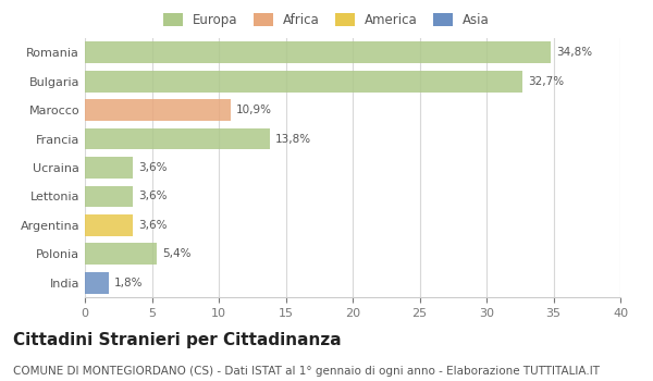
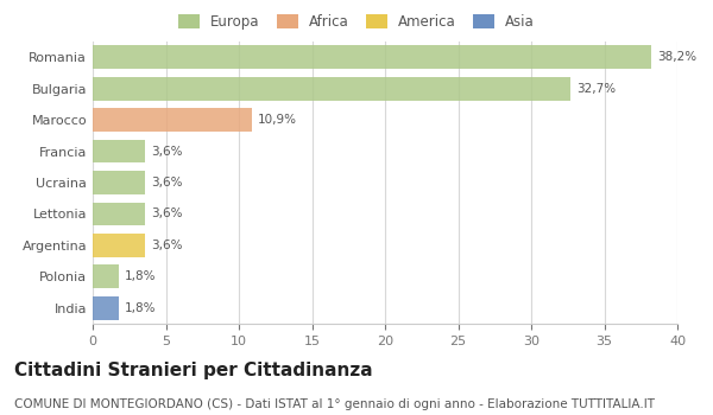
Romania: 34,8% -> 38,2%
Francia: 13,8% -> 3,6%
Polonia: 5,4% -> 1,8%
